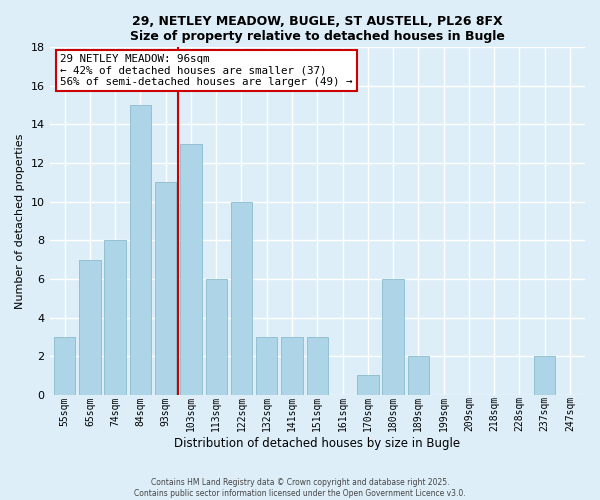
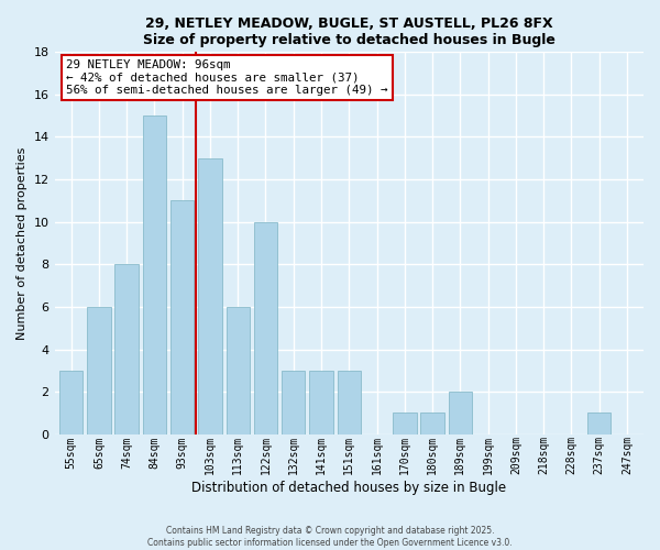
65sqm: 7 -> 6
180sqm: 6 -> 1
237sqm: 2 -> 1
